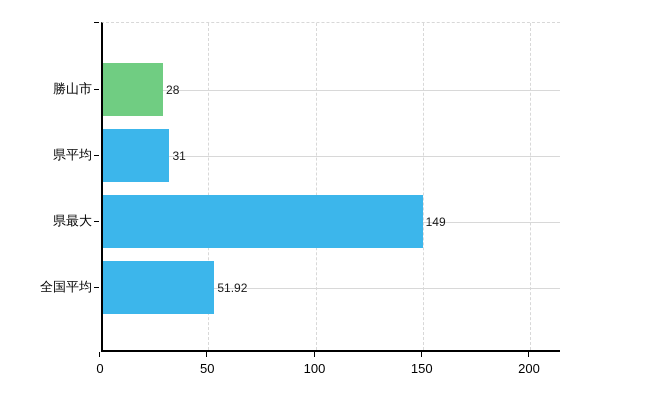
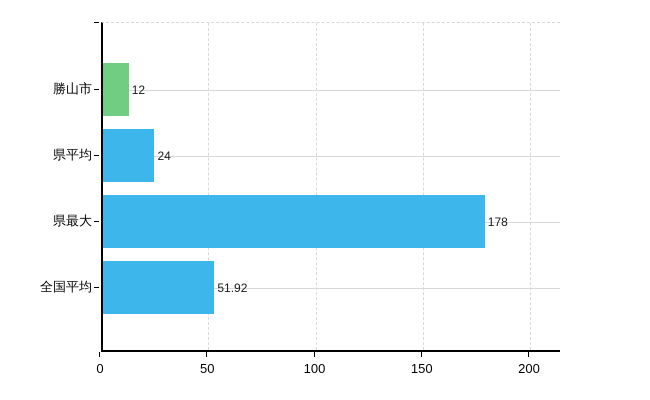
勝山市: 28 -> 12
県平均: 31 -> 24
県最大: 149 -> 178
